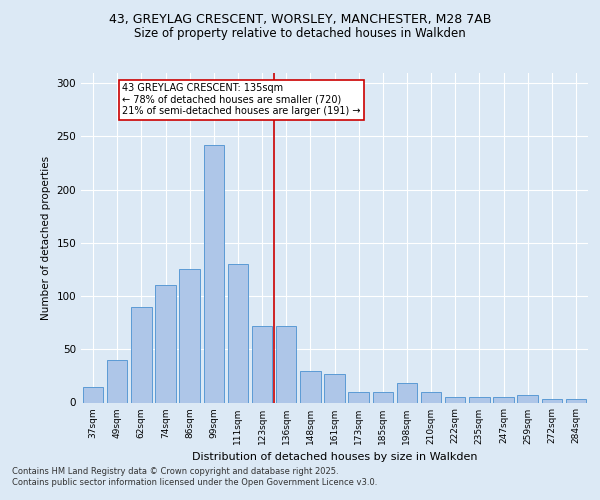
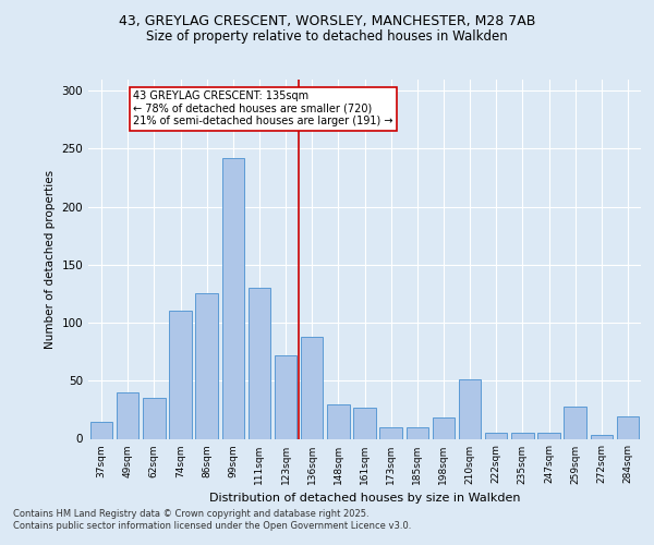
62sqm: 90 -> 35
136sqm: 72 -> 88
210sqm: 10 -> 51
259sqm: 7 -> 28
284sqm: 3 -> 19
